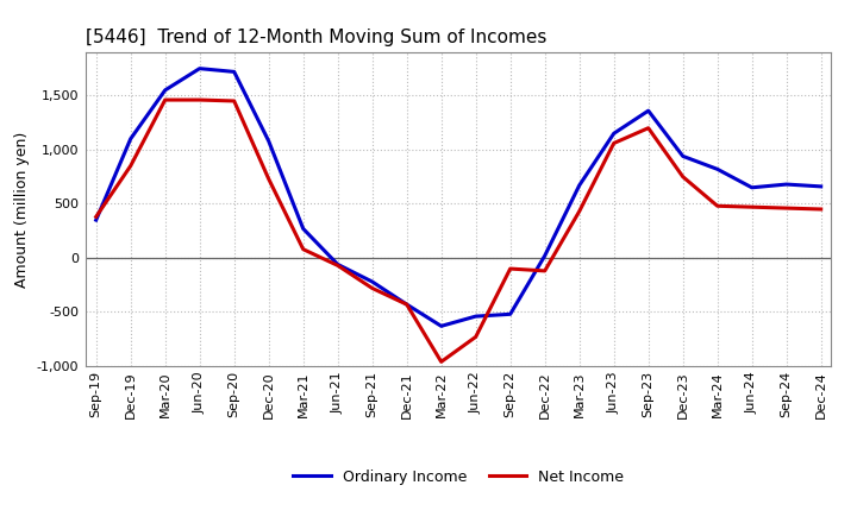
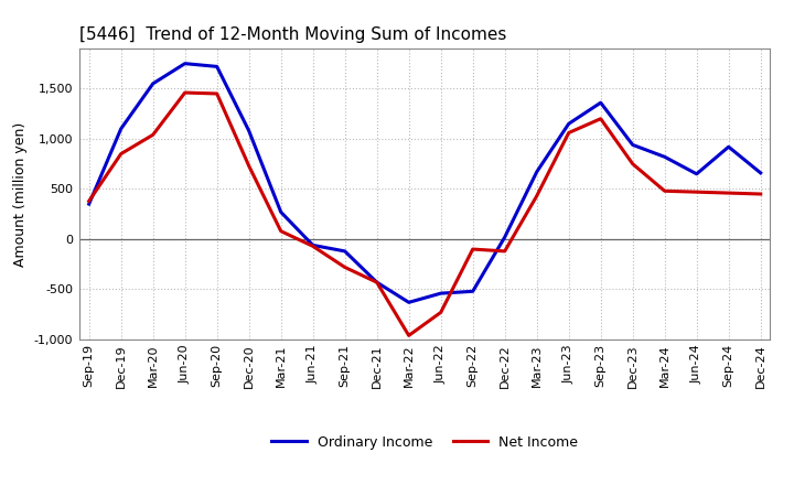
Net Income/Mar-20: 1,460 -> 1,040
Ordinary Income/Sep-21: -220 -> -120
Ordinary Income/Sep-24: 680 -> 920
